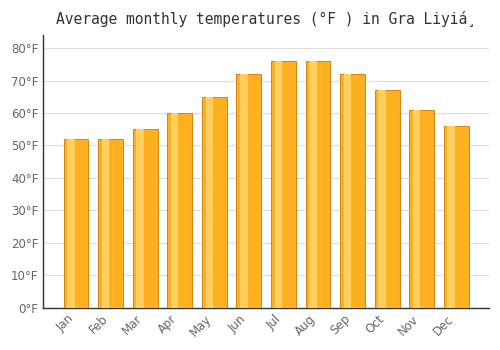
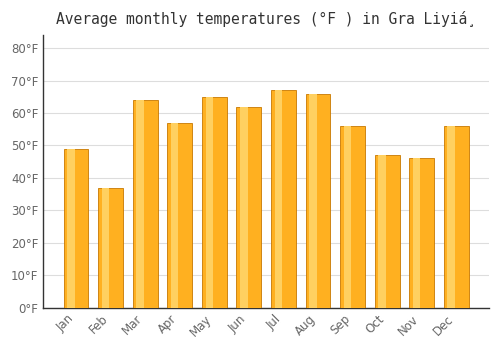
Jan: 52°F -> 49°F
Feb: 52°F -> 37°F
Mar: 55°F -> 64°F
Apr: 60°F -> 57°F
Jun: 72°F -> 62°F
Jul: 76°F -> 67°F
Aug: 76°F -> 66°F
Sep: 72°F -> 56°F
Oct: 67°F -> 47°F
Nov: 61°F -> 46°F
